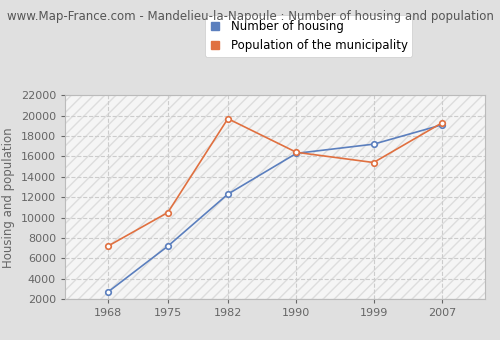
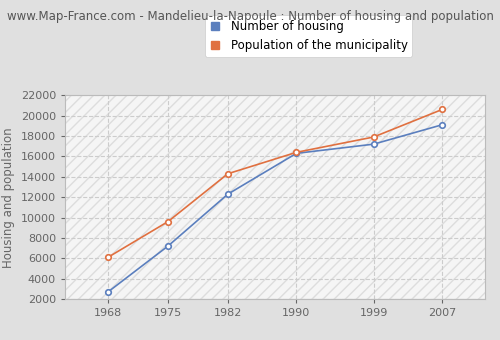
Population of the municipality/1968: 7200 -> 6100
Population of the municipality/1975: 10500 -> 9600
Population of the municipality/1982: 19700 -> 14300
Population of the municipality/1999: 15400 -> 17900
Population of the municipality/2007: 19300 -> 20600
